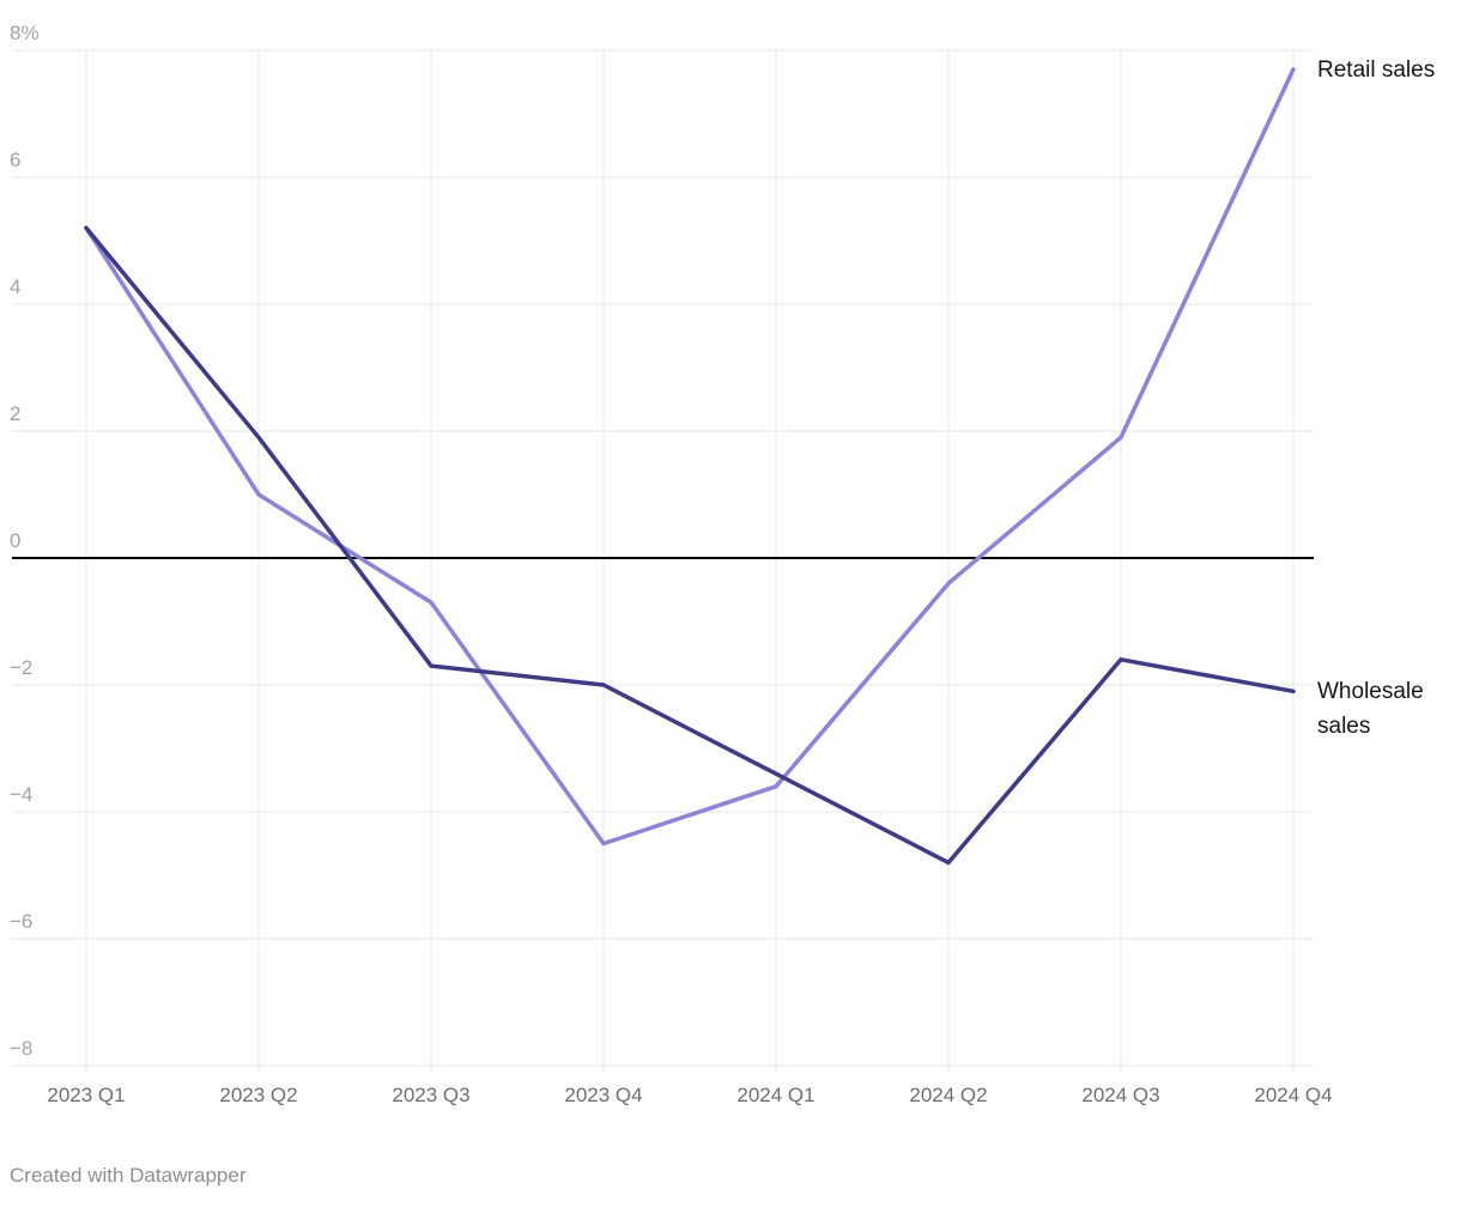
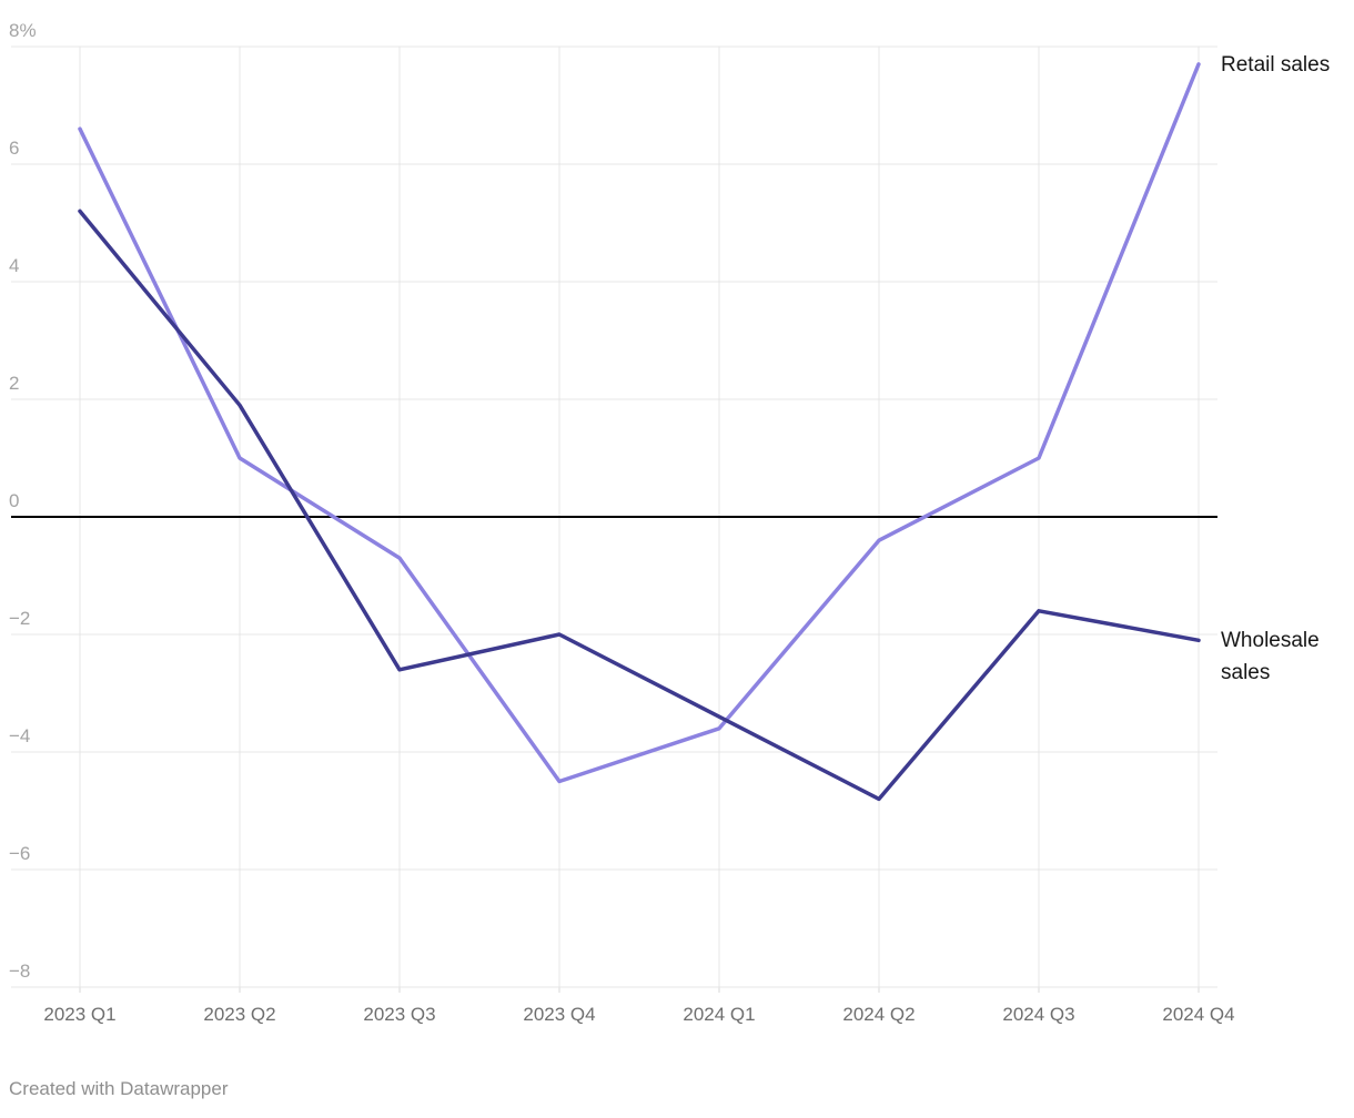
Retail sales/2023 Q1: 5.2% -> 6.6%
Wholesale sales/2023 Q3: -1.7% -> -2.6%
Retail sales/2024 Q3: 1.9% -> 1.0%
